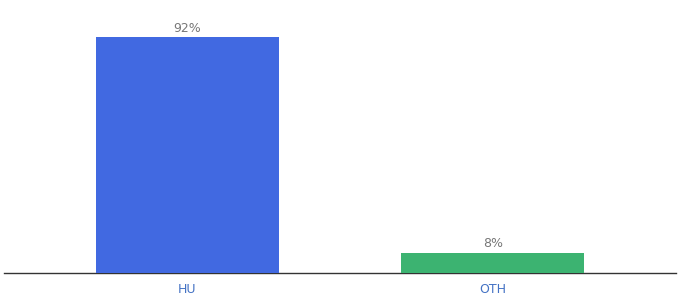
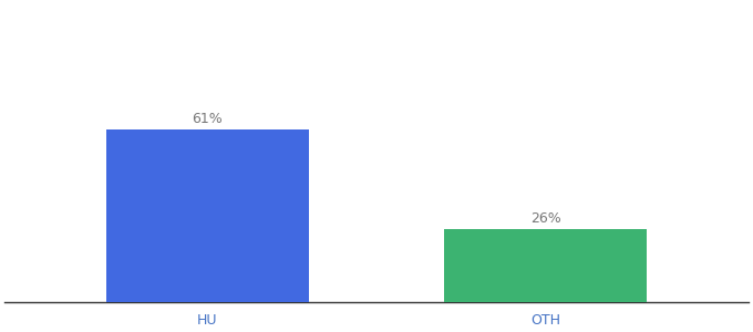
HU: 92% -> 61%
OTH: 8% -> 26%
